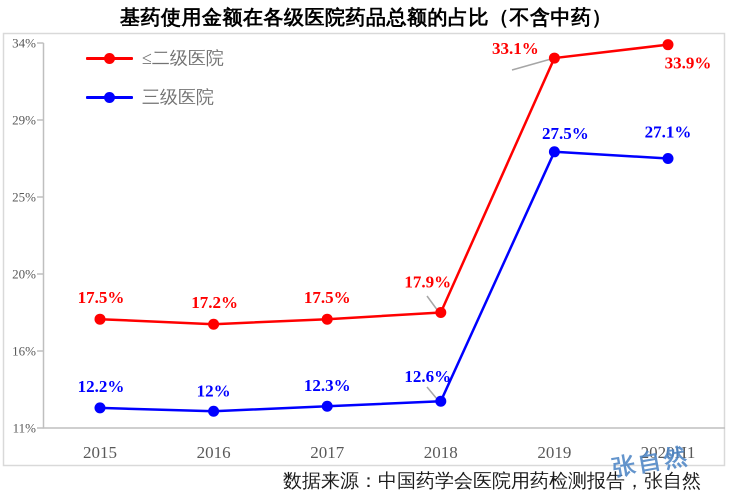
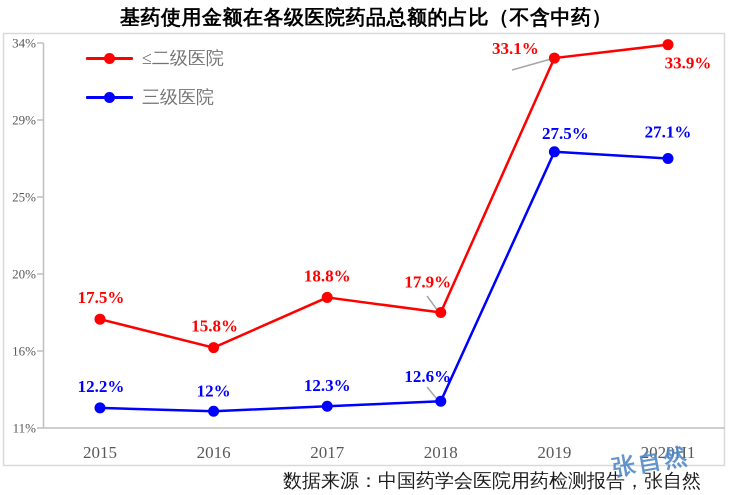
≤二级医院/2016: 17.2% -> 15.8%
≤二级医院/2017: 17.5% -> 18.8%
